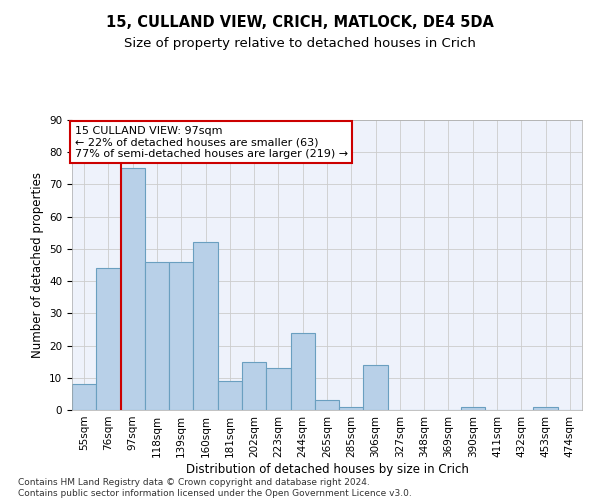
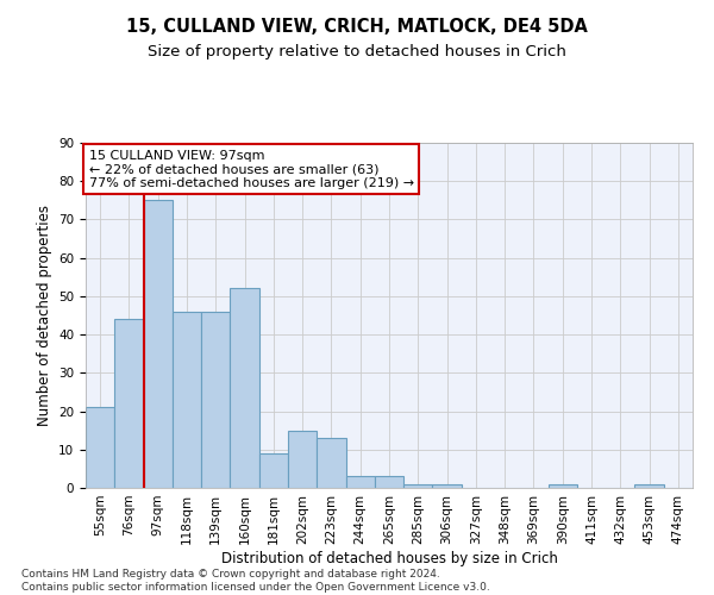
55sqm: 8 -> 21
244sqm: 24 -> 3
306sqm: 14 -> 1
